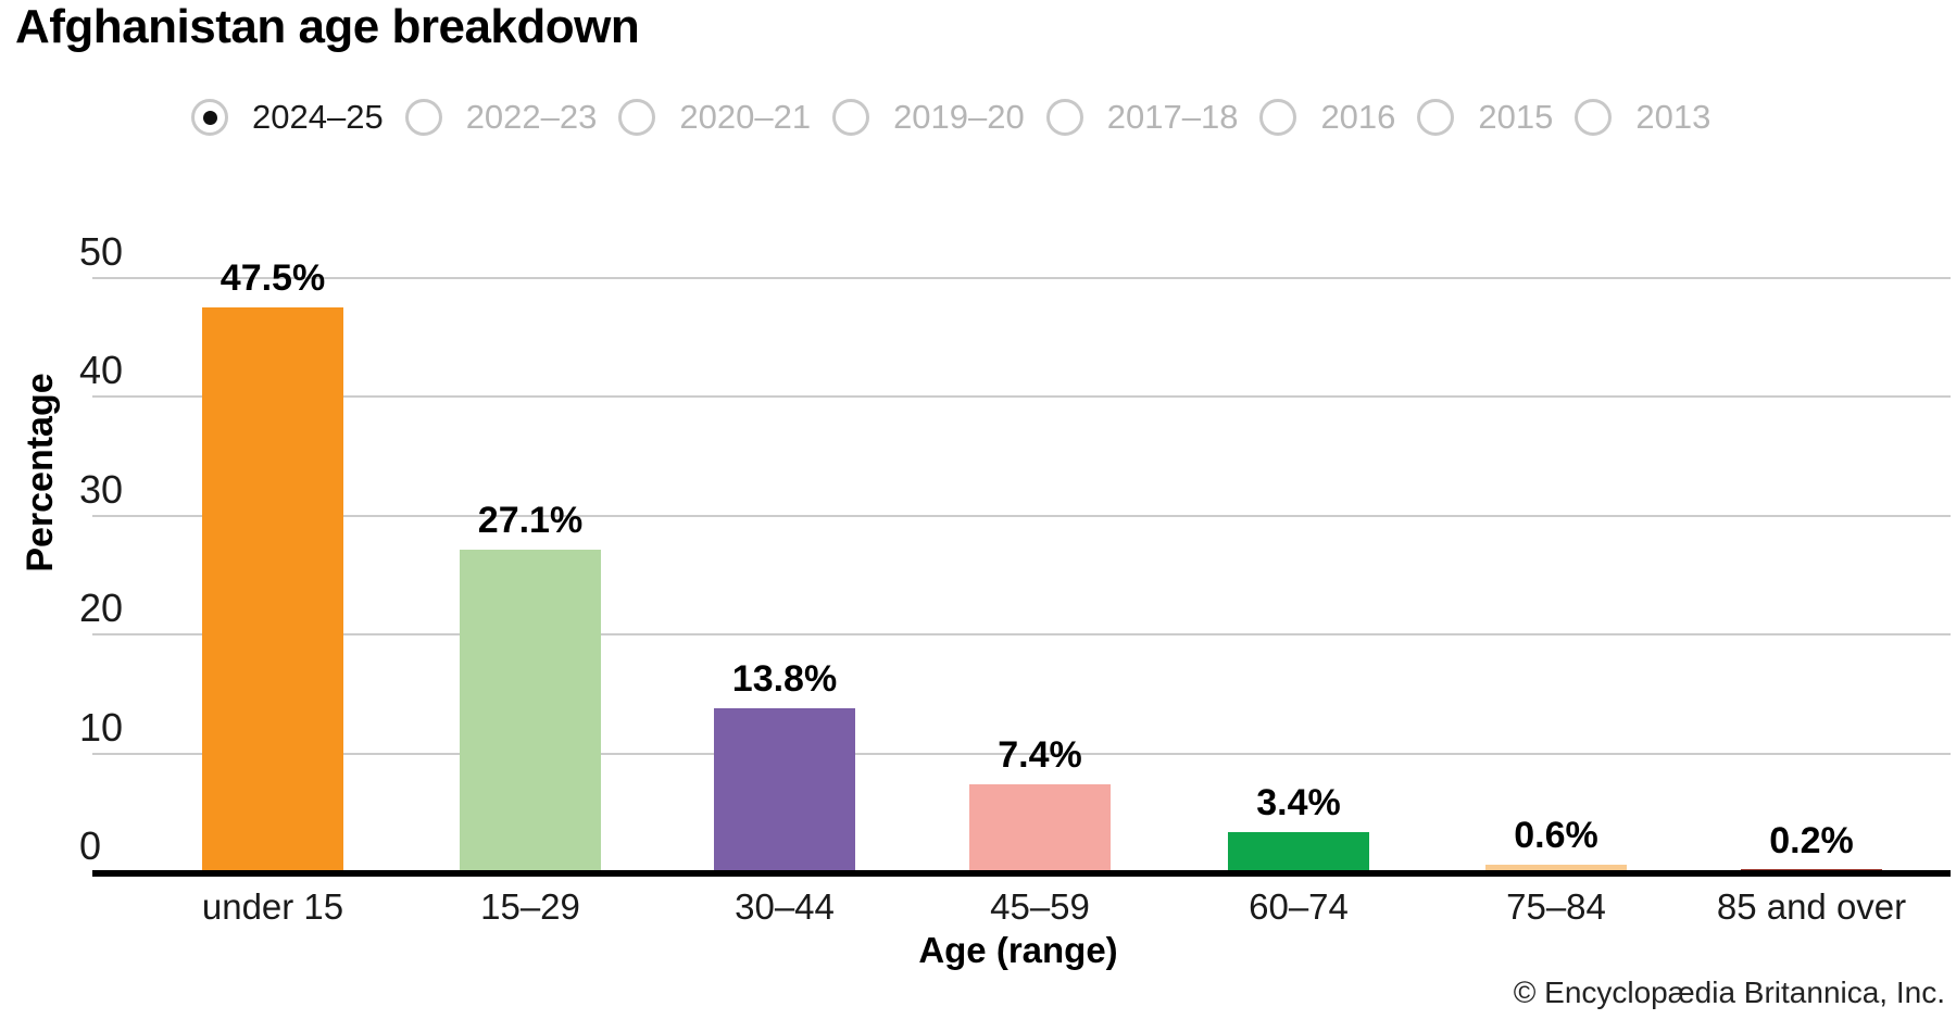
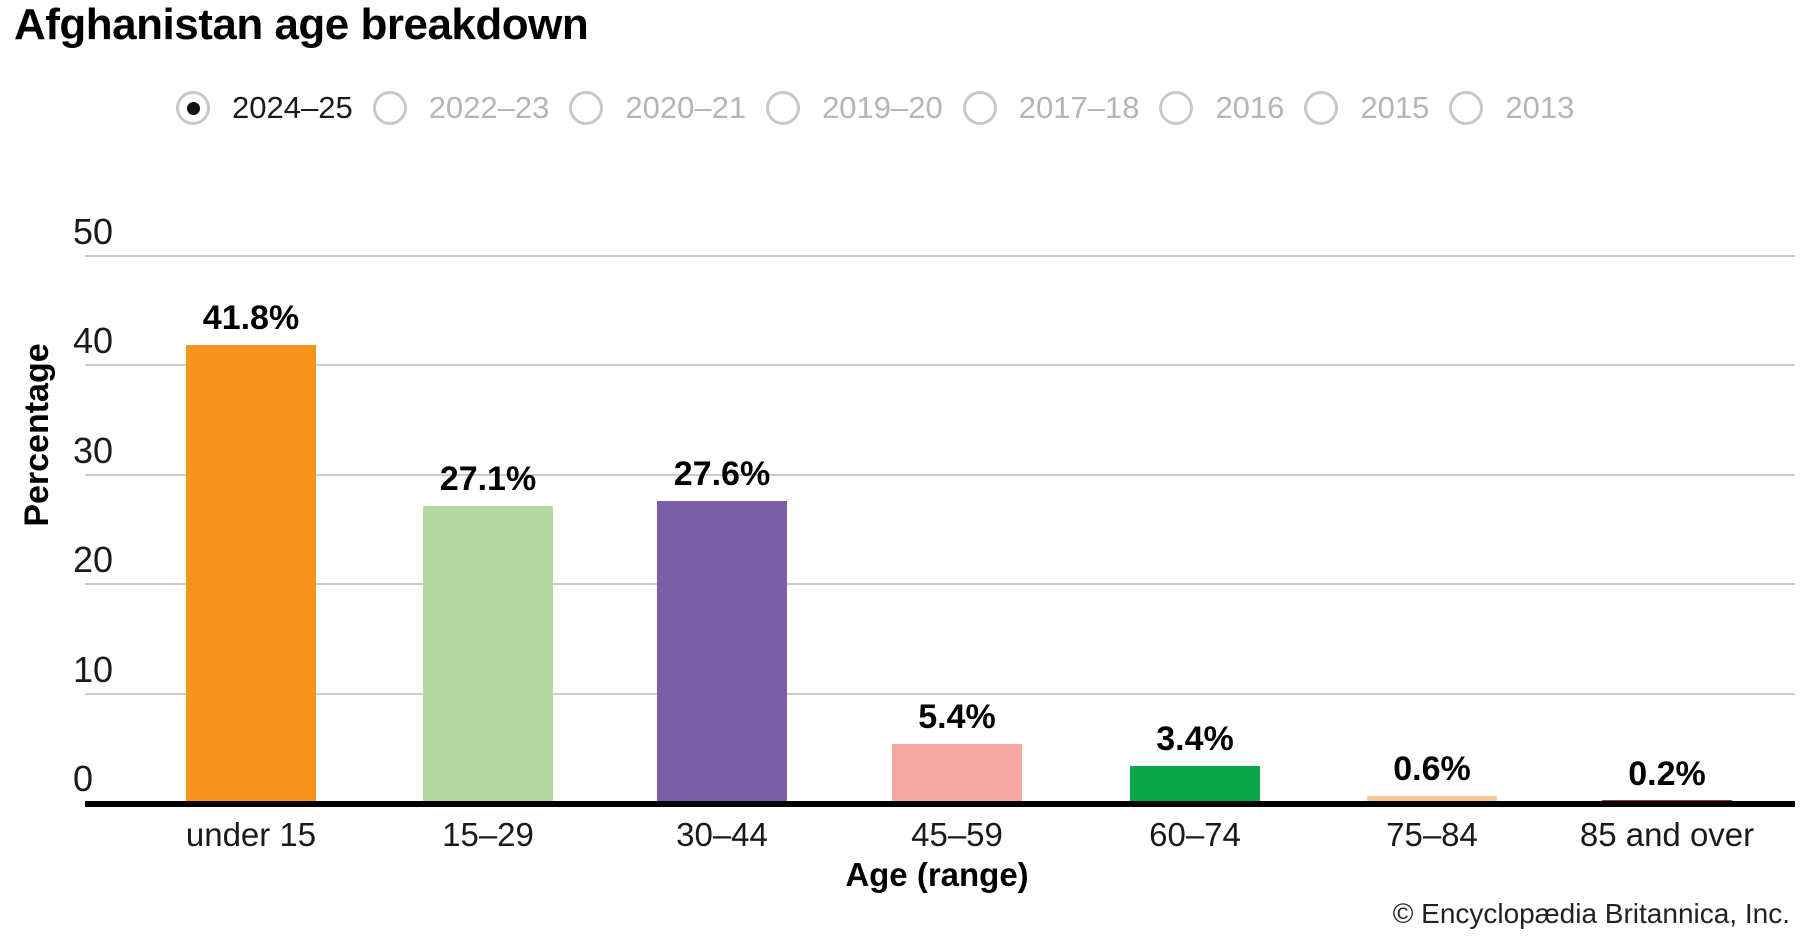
under 15: 47.5% -> 41.8%
30–44: 13.8% -> 27.6%
45–59: 7.4% -> 5.4%
